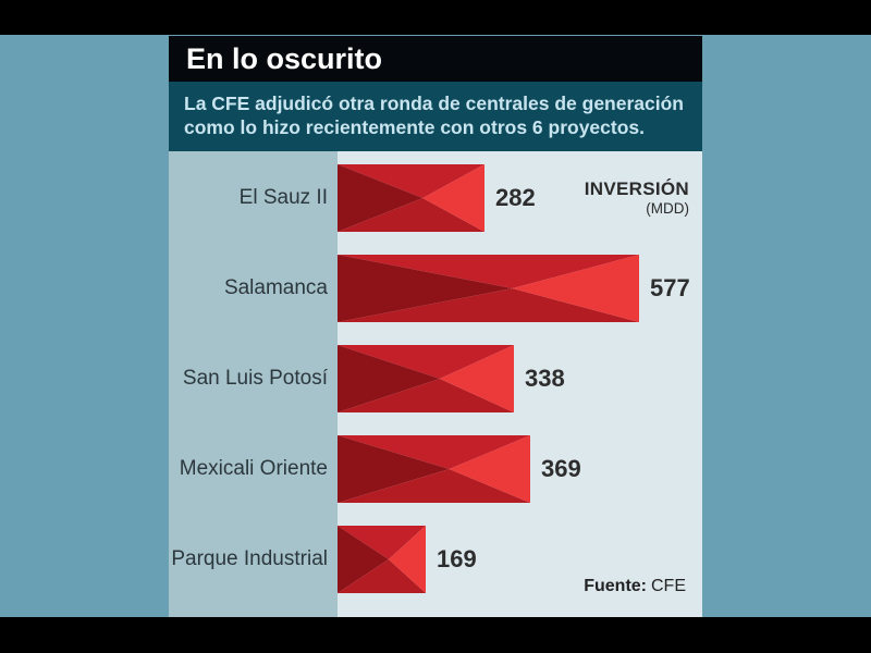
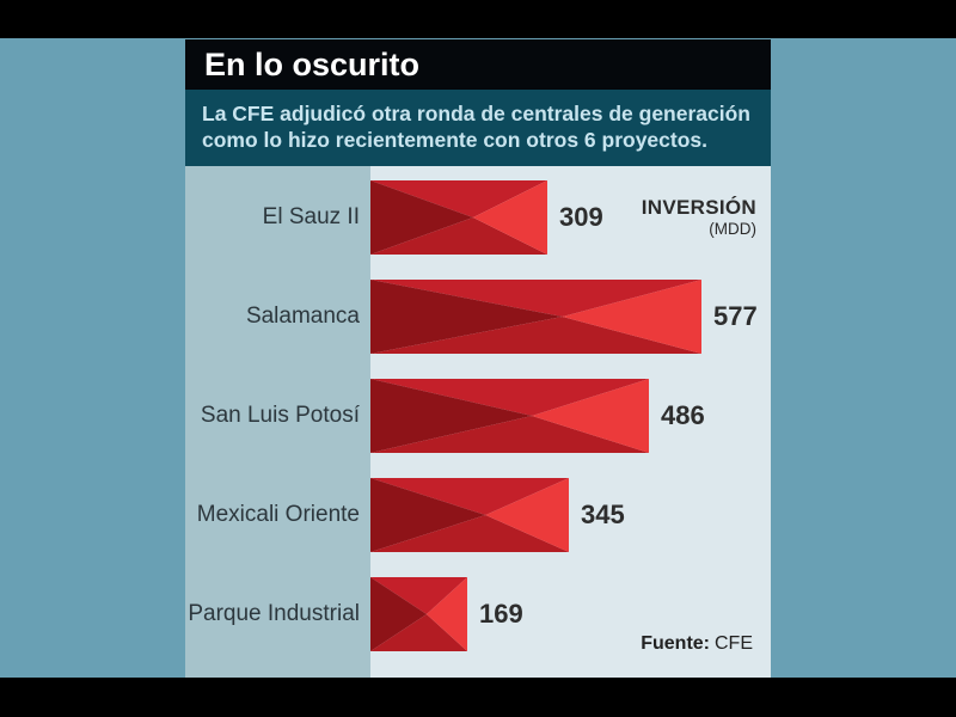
El Sauz II: 282 -> 309
San Luis Potosí: 338 -> 486
Mexicali Oriente: 369 -> 345
